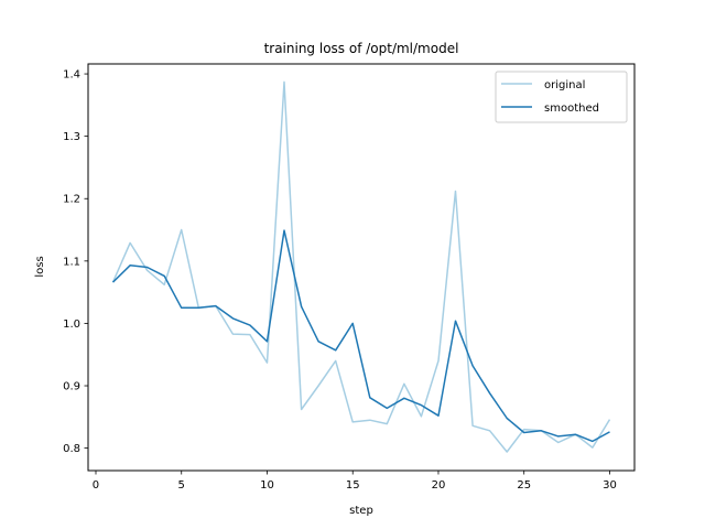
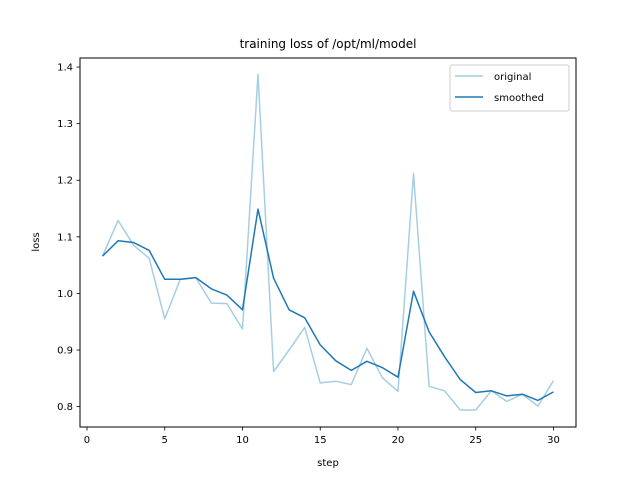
original/5: 1.15 -> 0.95
smoothed/15: 1.00 -> 0.91
original/20: 0.94 -> 0.83
original/25: 0.83 -> 0.79
